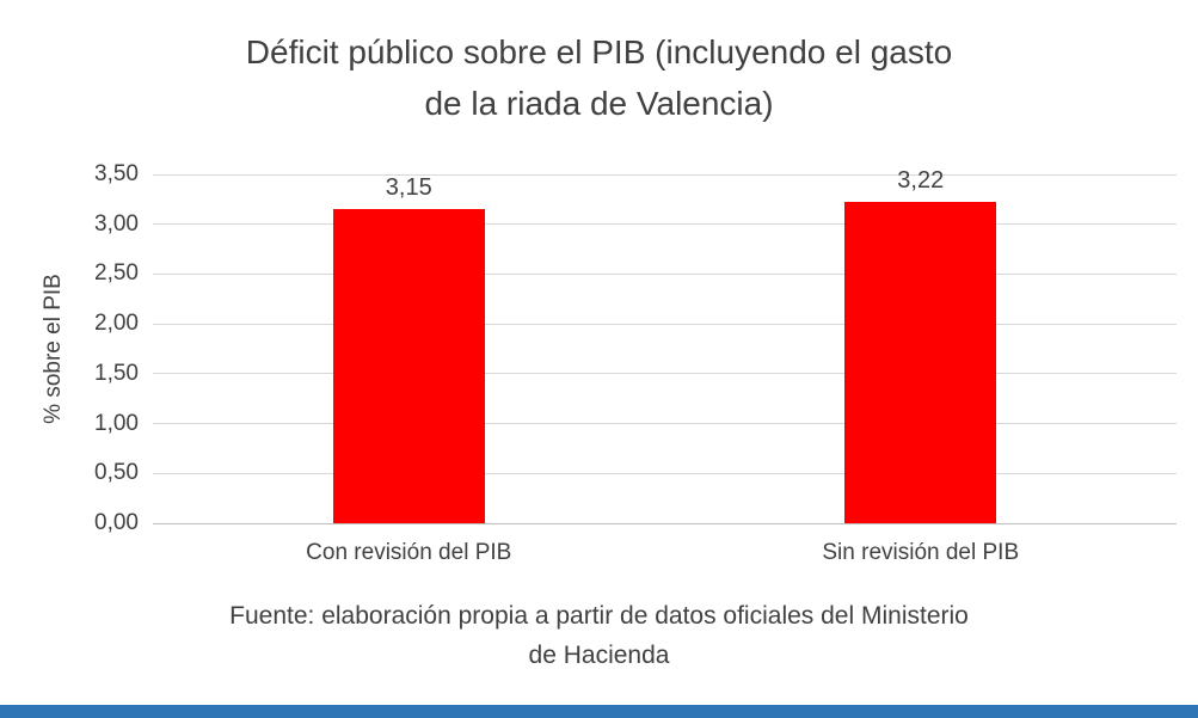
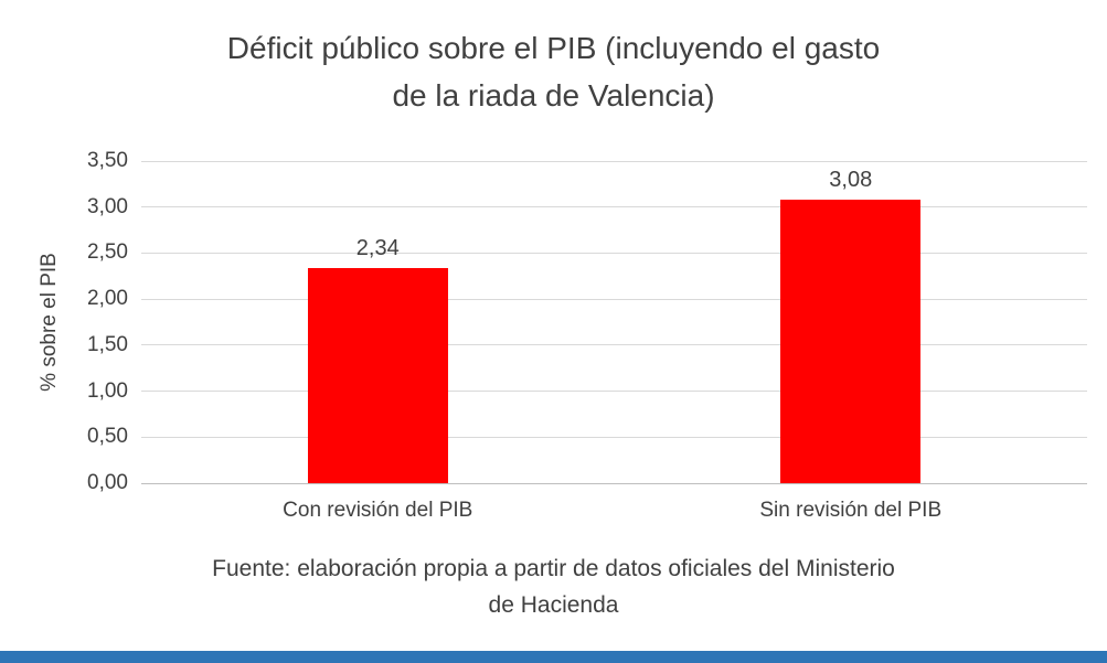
Con revisión del PIB: 3,15 -> 2,34
Sin revisión del PIB: 3,22 -> 3,08
